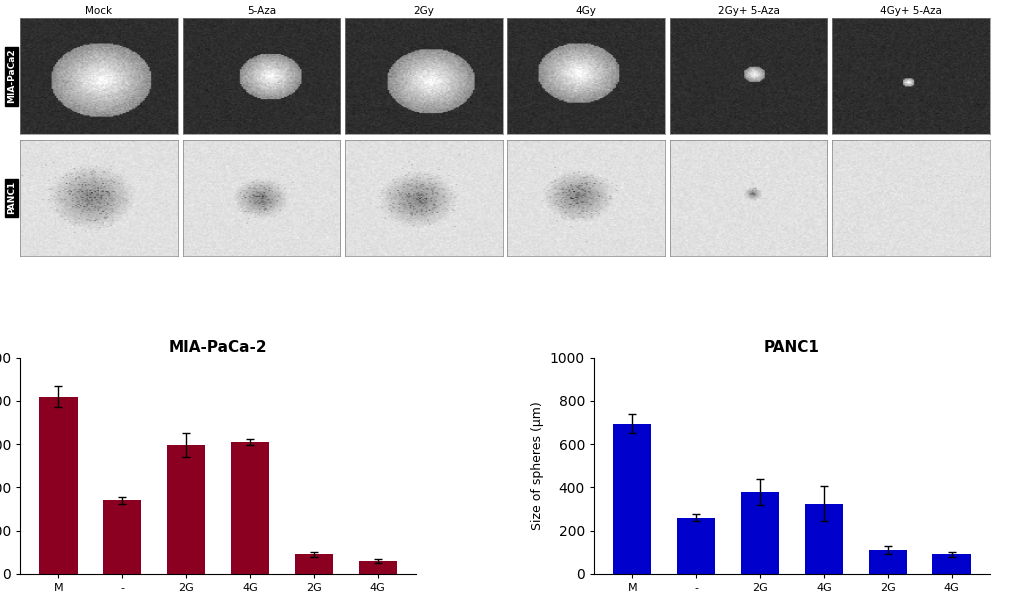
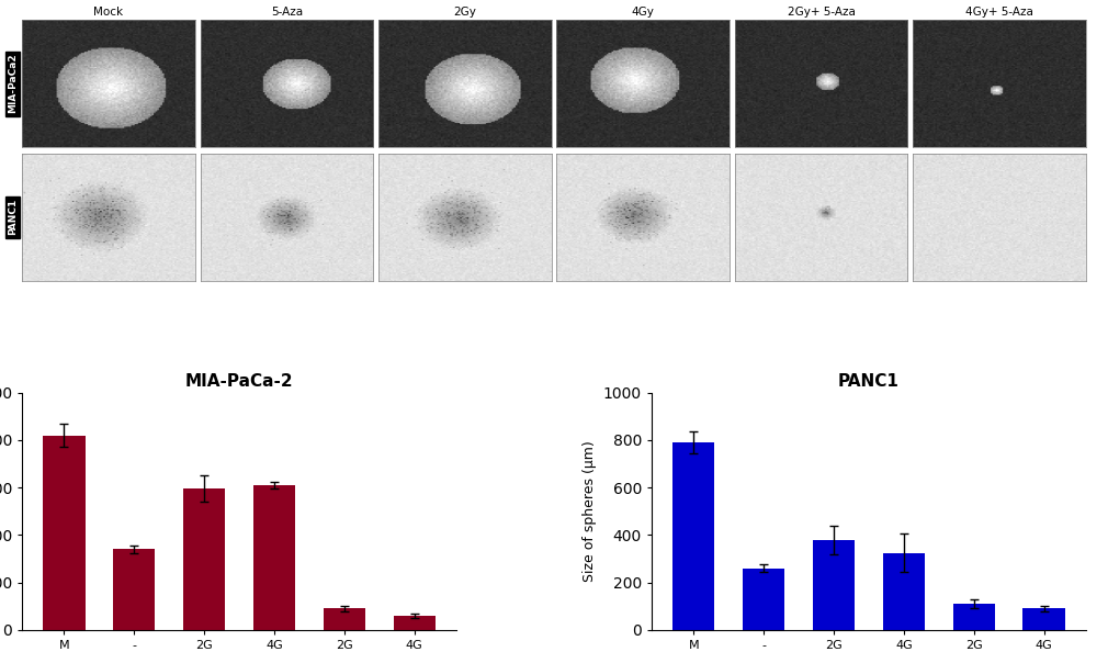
PANC1/M: 695 -> 790
